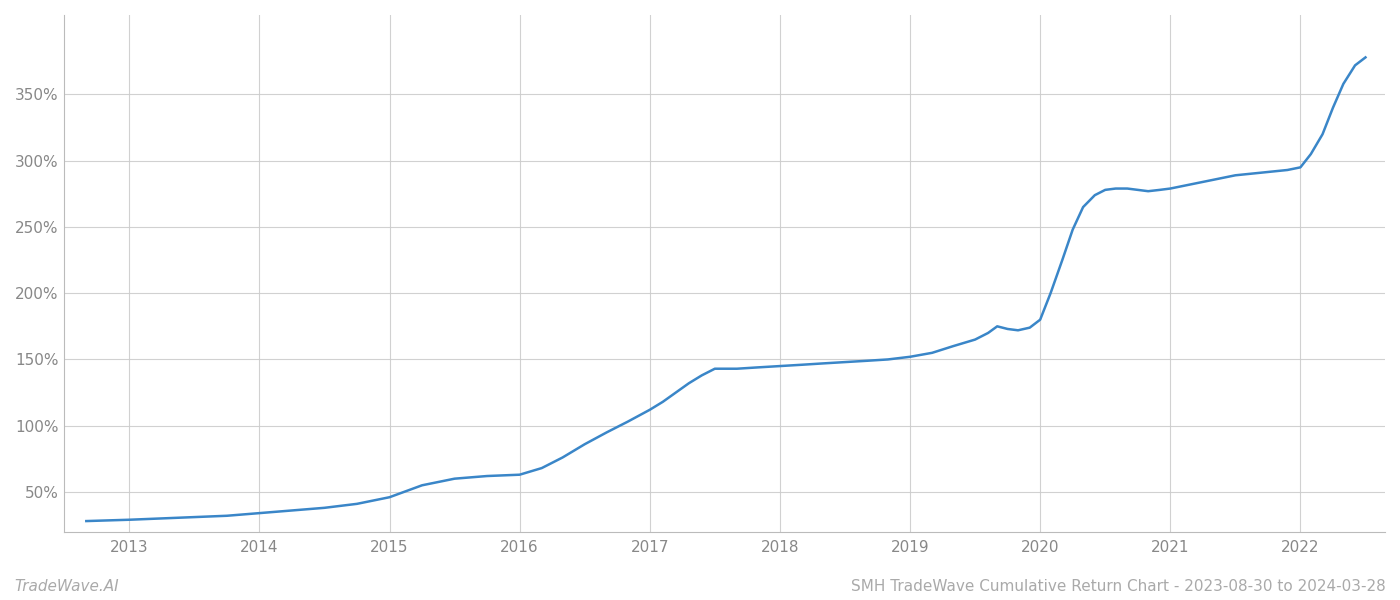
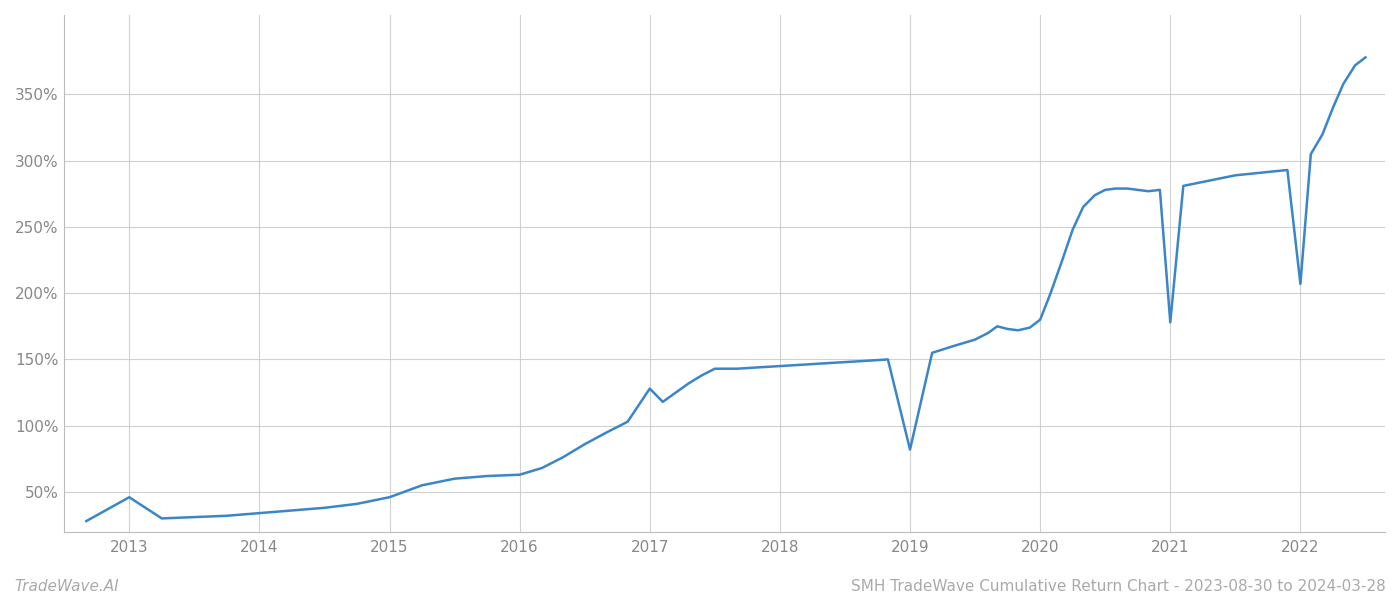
2013: 29% -> 46%
2017: 112% -> 128%
2019: 152% -> 82%
2021: 279% -> 178%
2022: 295% -> 207%
